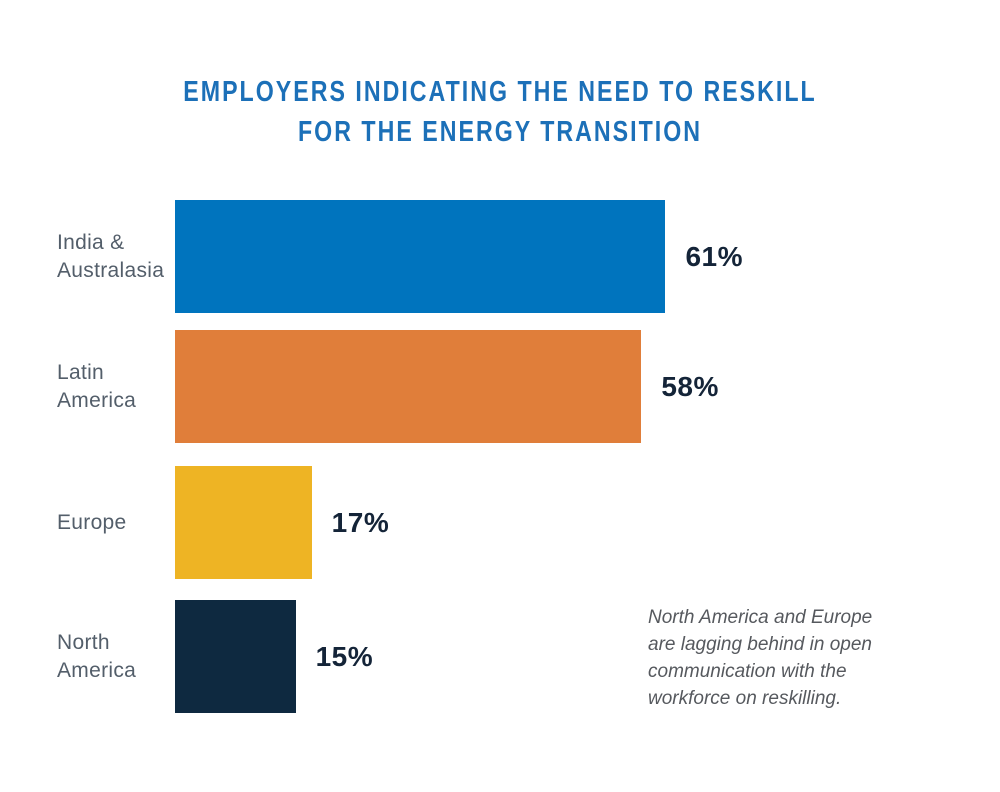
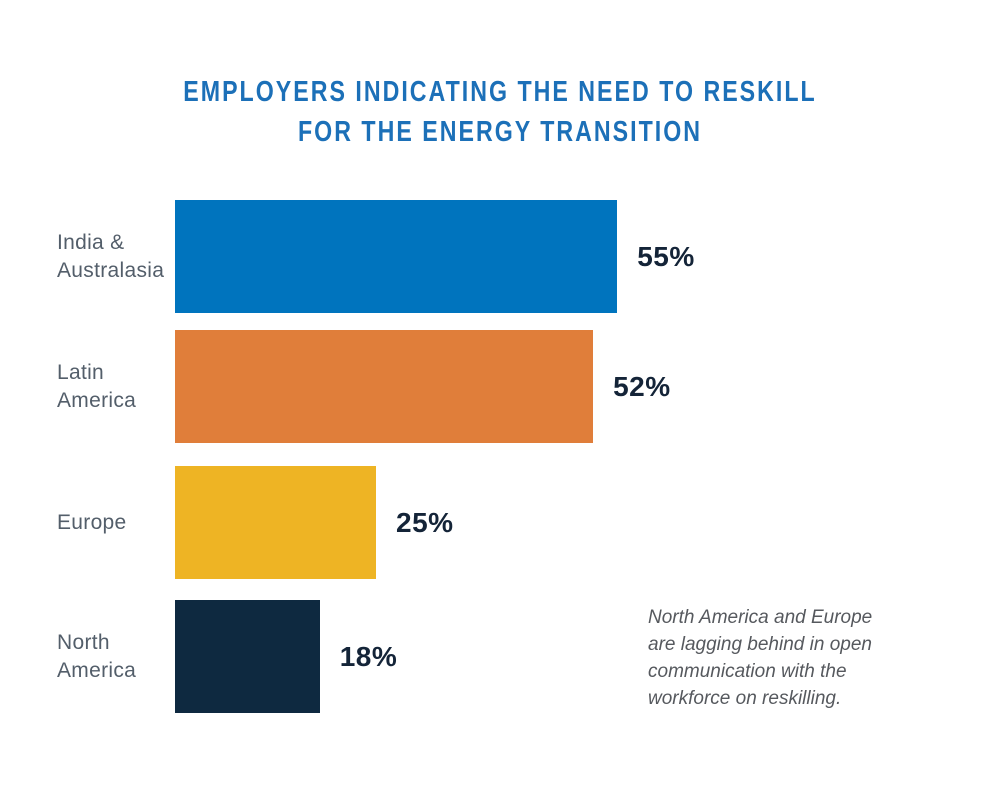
India & Australasia: 61% -> 55%
Latin America: 58% -> 52%
Europe: 17% -> 25%
North America: 15% -> 18%
